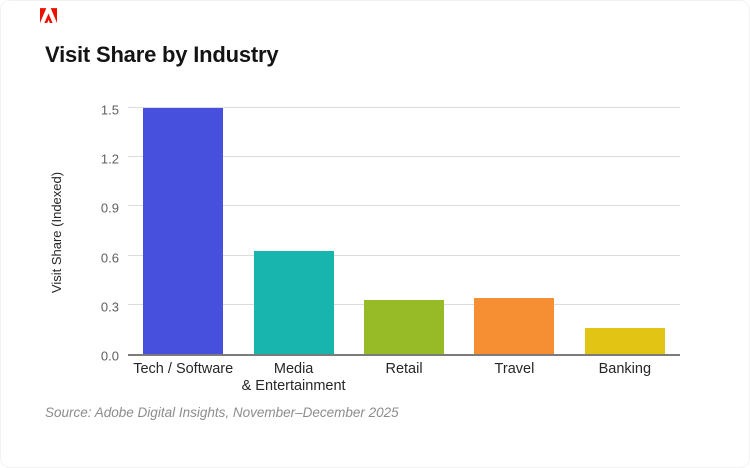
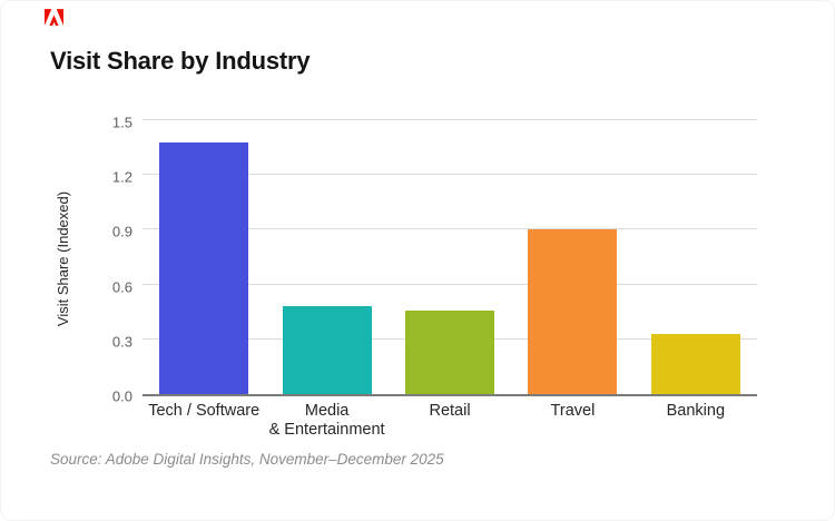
Tech / Software: 1.50 -> 1.38
Media & Entertainment: 0.63 -> 0.48
Retail: 0.33 -> 0.46
Travel: 0.34 -> 0.90
Banking: 0.16 -> 0.33
